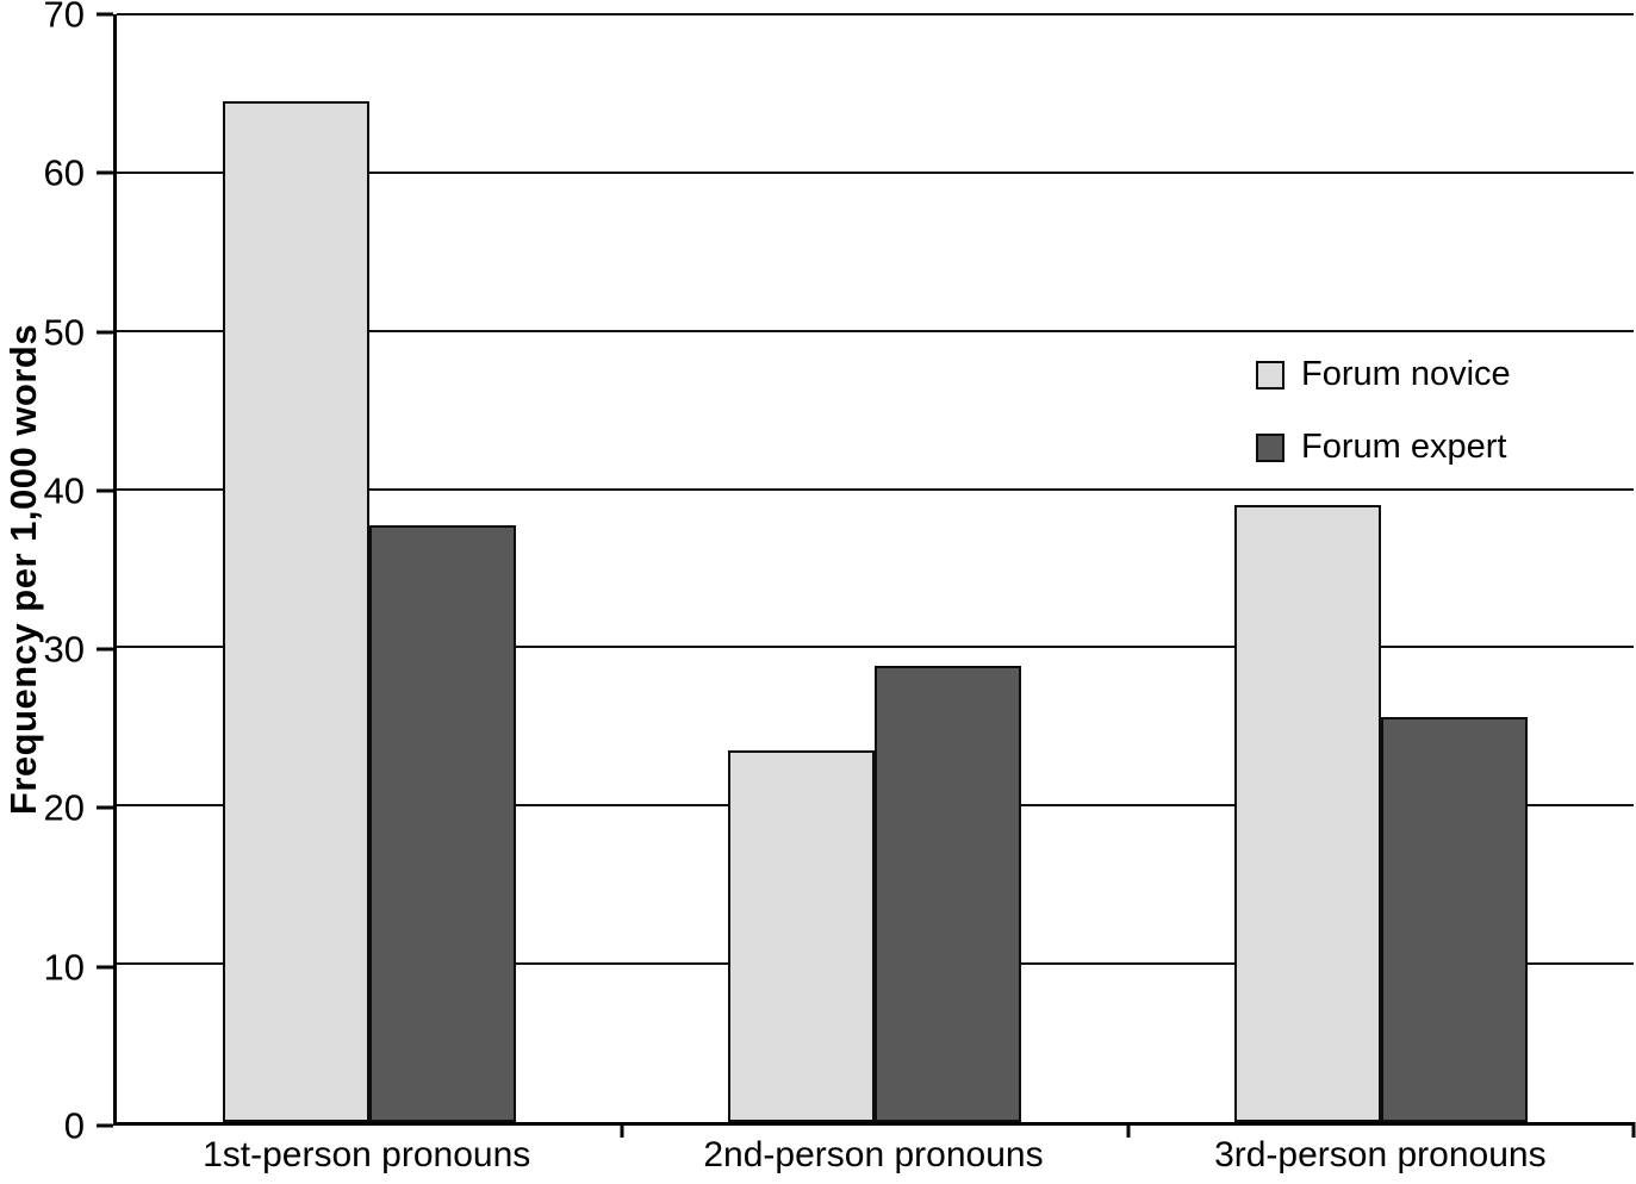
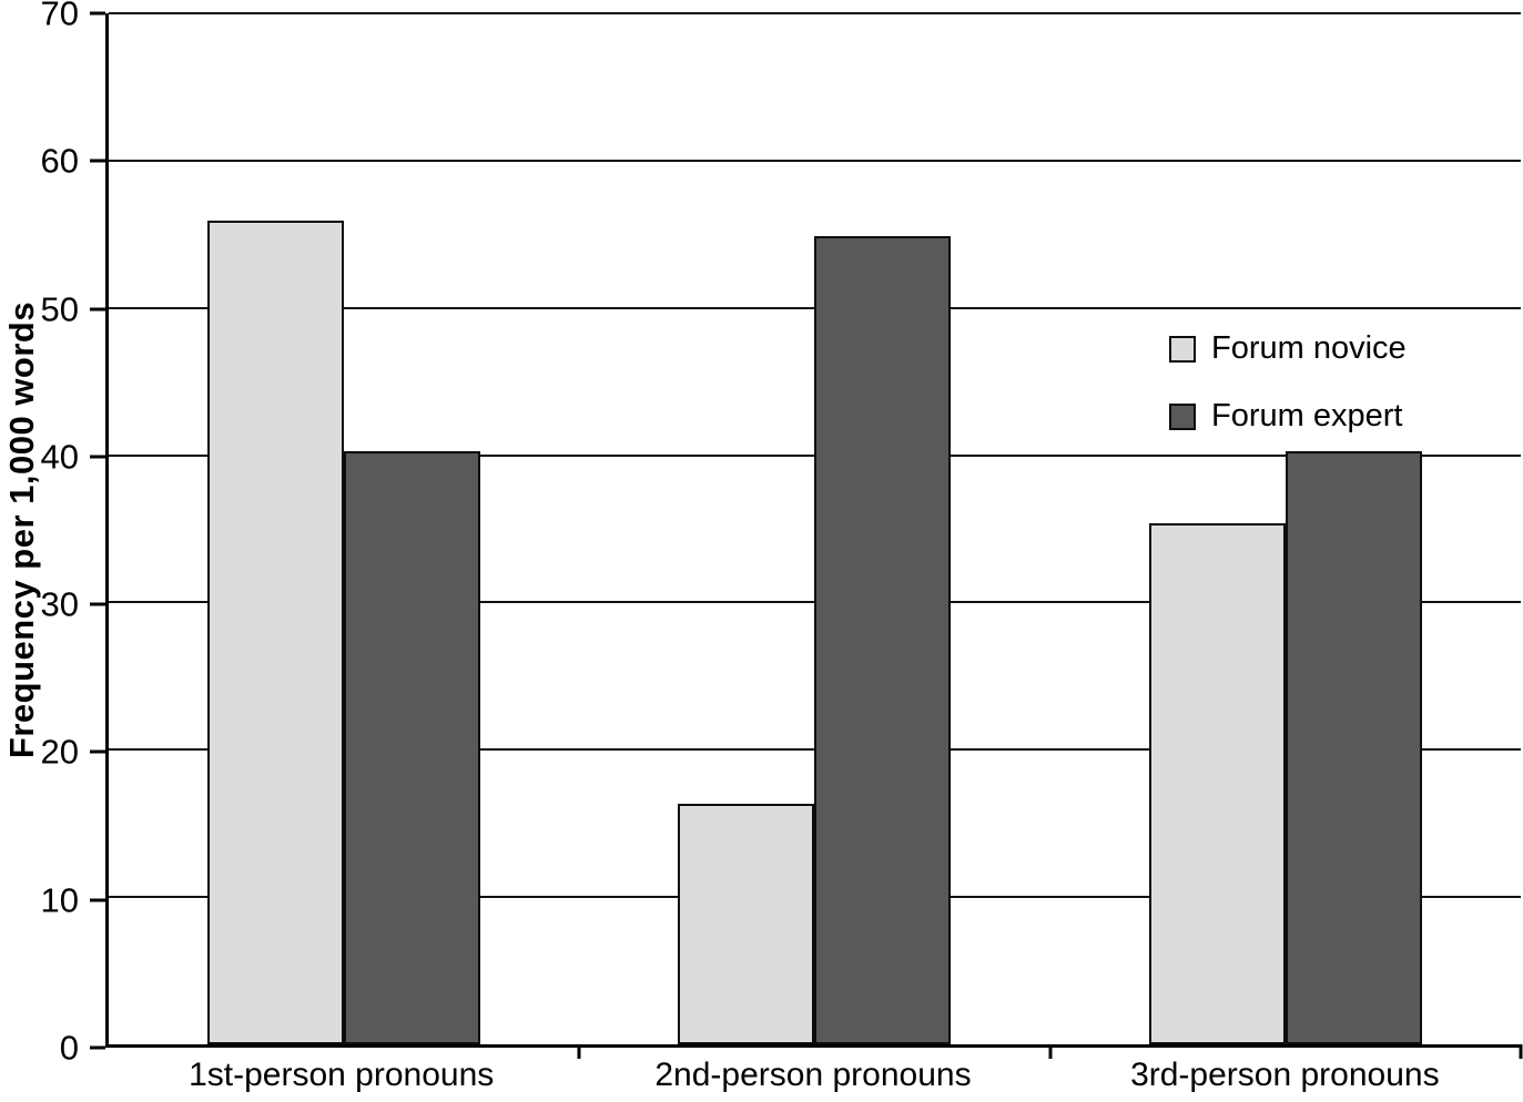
Forum novice/1st-person pronouns: 64.5 -> 55.9
Forum expert/1st-person pronouns: 37.7 -> 40.3
Forum novice/2nd-person pronouns: 23.5 -> 16.3
Forum expert/2nd-person pronouns: 28.8 -> 54.9
Forum novice/3rd-person pronouns: 39.0 -> 35.4
Forum expert/3rd-person pronouns: 25.6 -> 40.3
